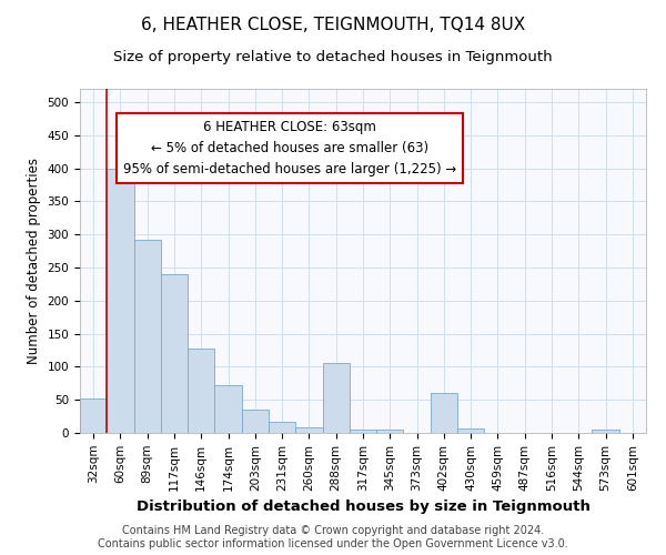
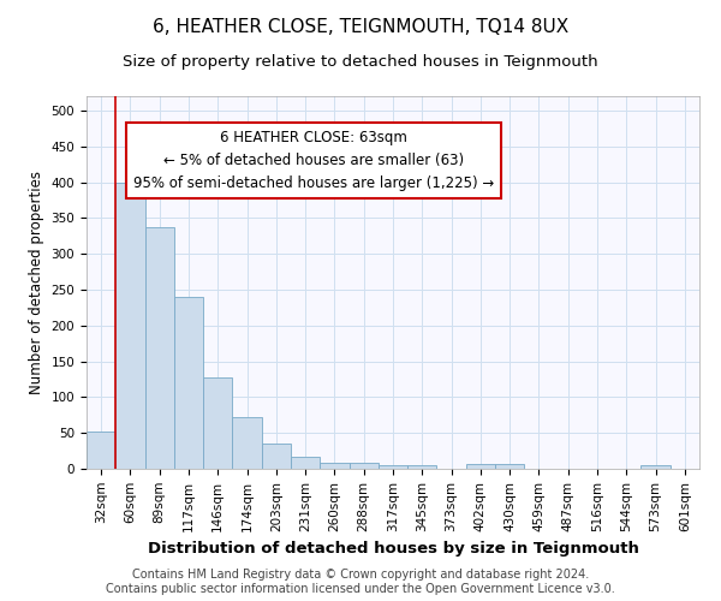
89sqm: 292 -> 338
288sqm: 106 -> 8
402sqm: 60 -> 7
